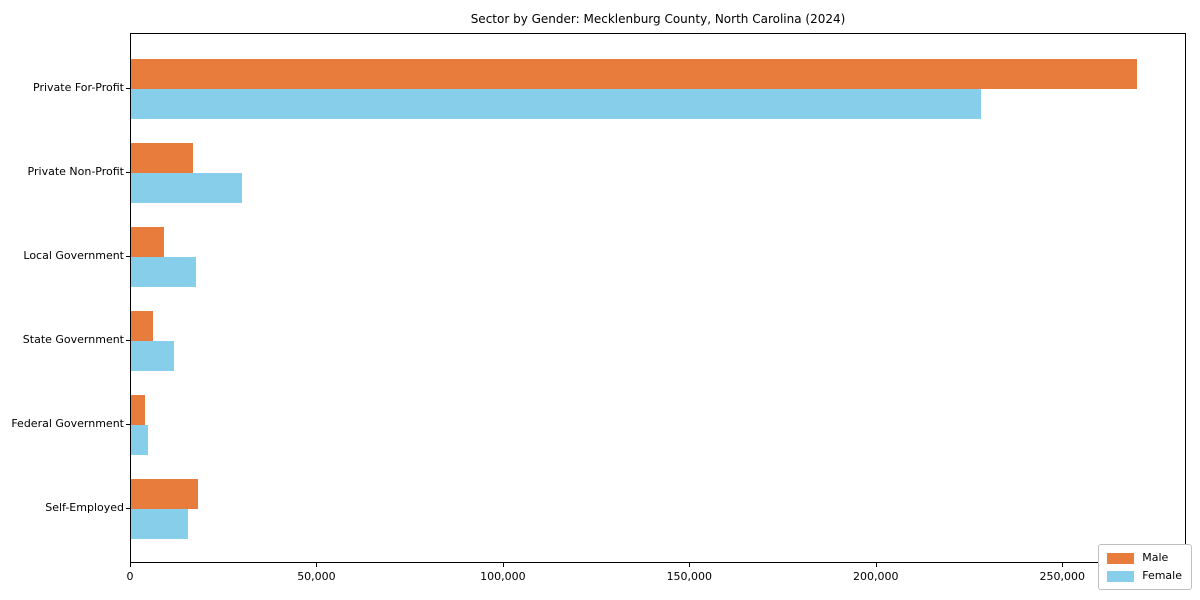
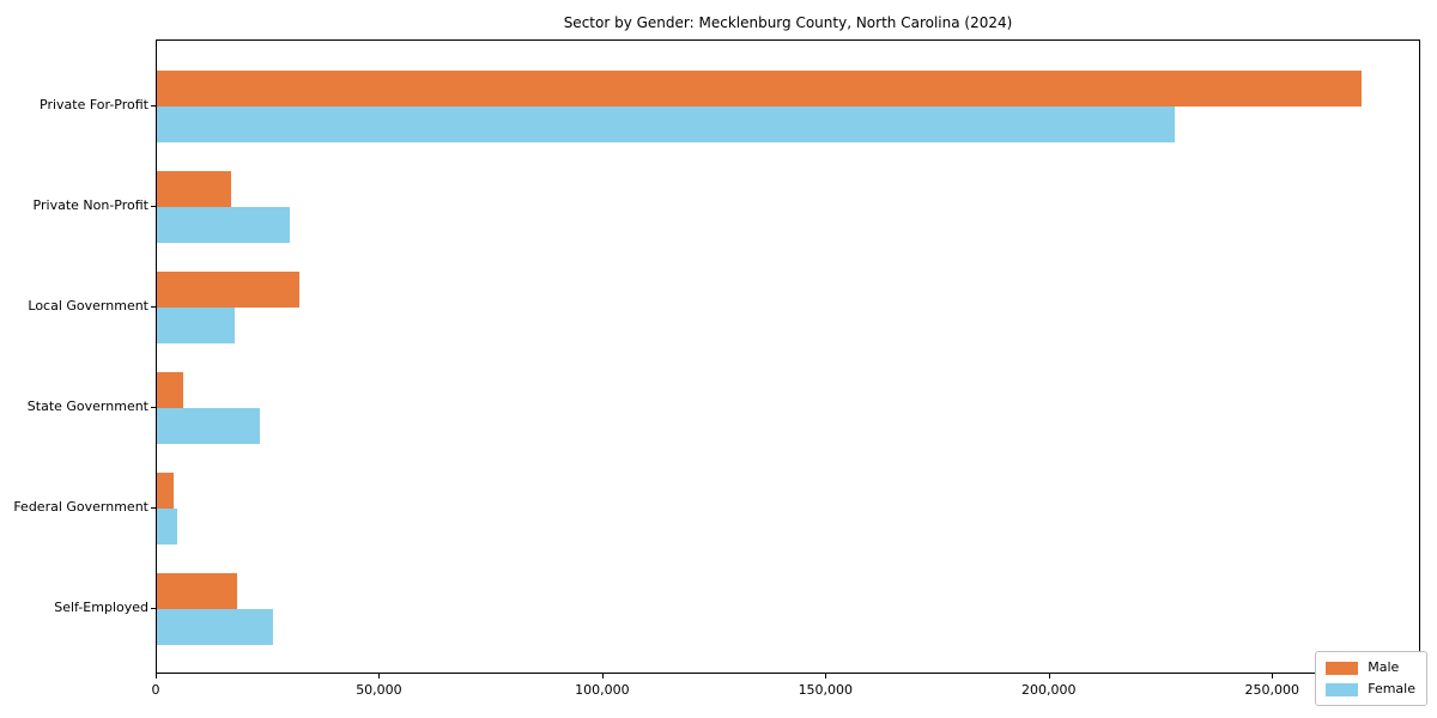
Male/Local Government: 9000 -> 32000
Female/State Government: 11000 -> 23000
Female/Self-Employed: 15000 -> 26000
